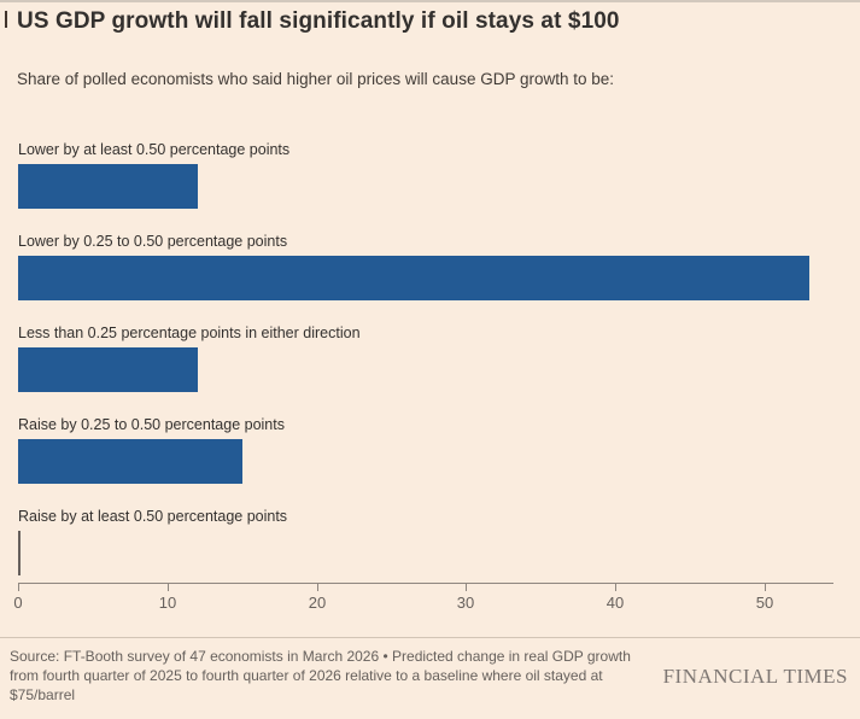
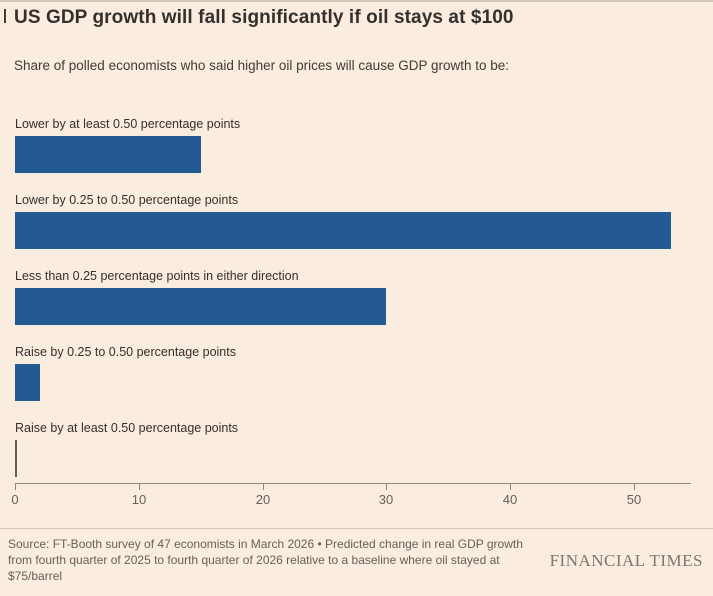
Lower by at least 0.50 percentage points: 12 -> 15
Less than 0.25 percentage points in either direction: 12 -> 30
Raise by 0.25 to 0.50 percentage points: 15 -> 2
